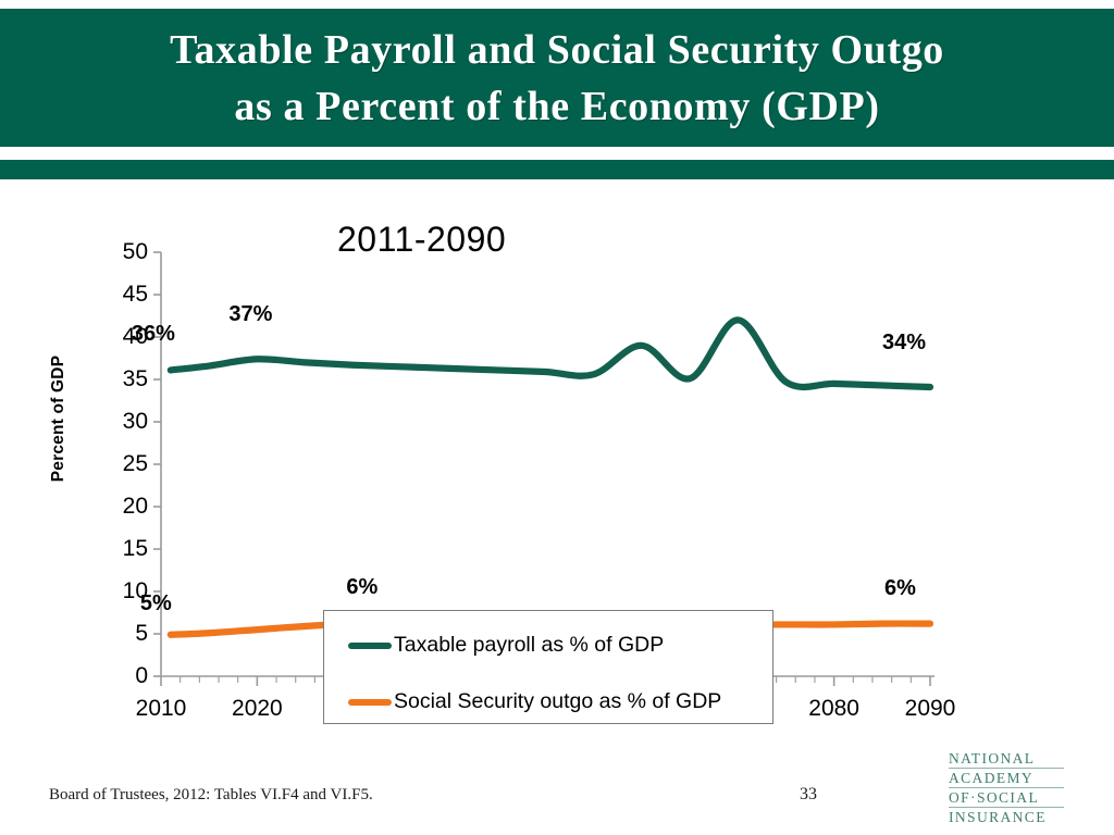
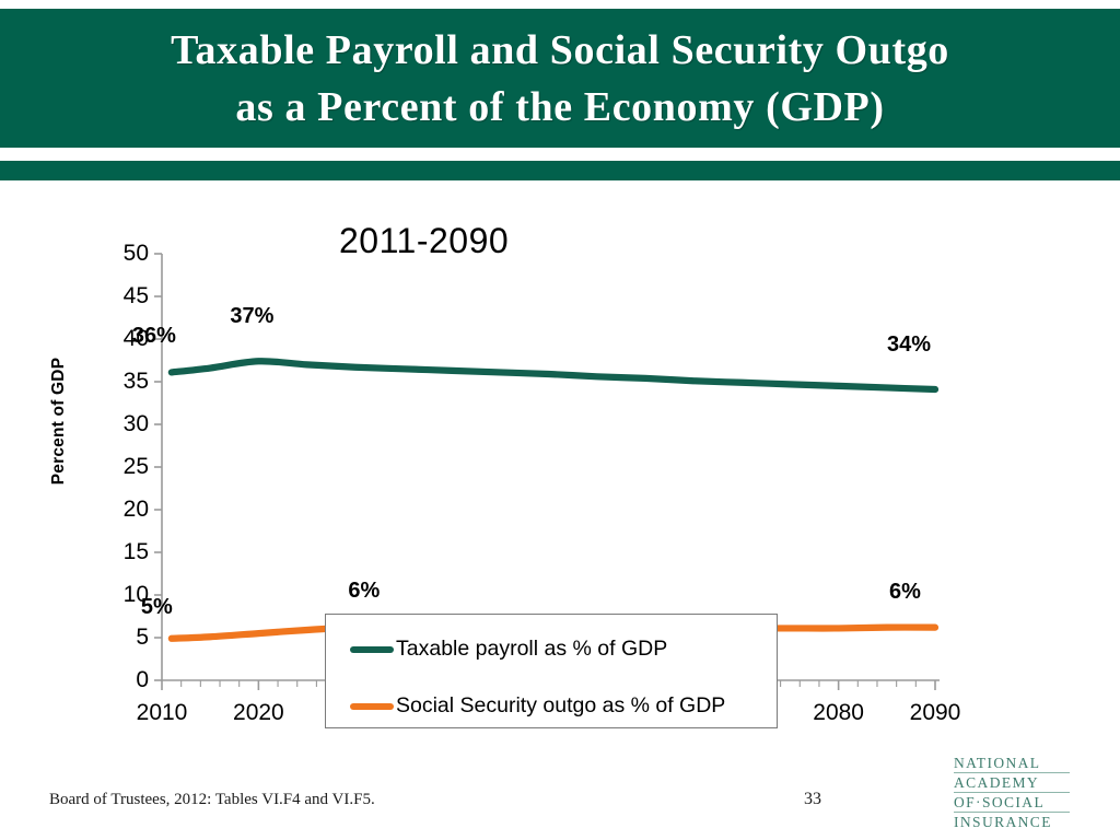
Taxable payroll as % of GDP/2060: 39 -> 35
Taxable payroll as % of GDP/2070: 42 -> 35
